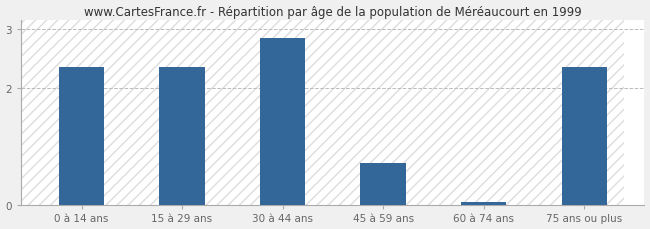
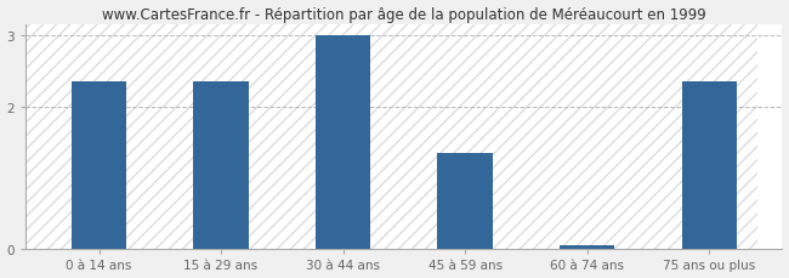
30 à 44 ans: 2.84 -> 3.00
45 à 59 ans: 0.72 -> 1.35
